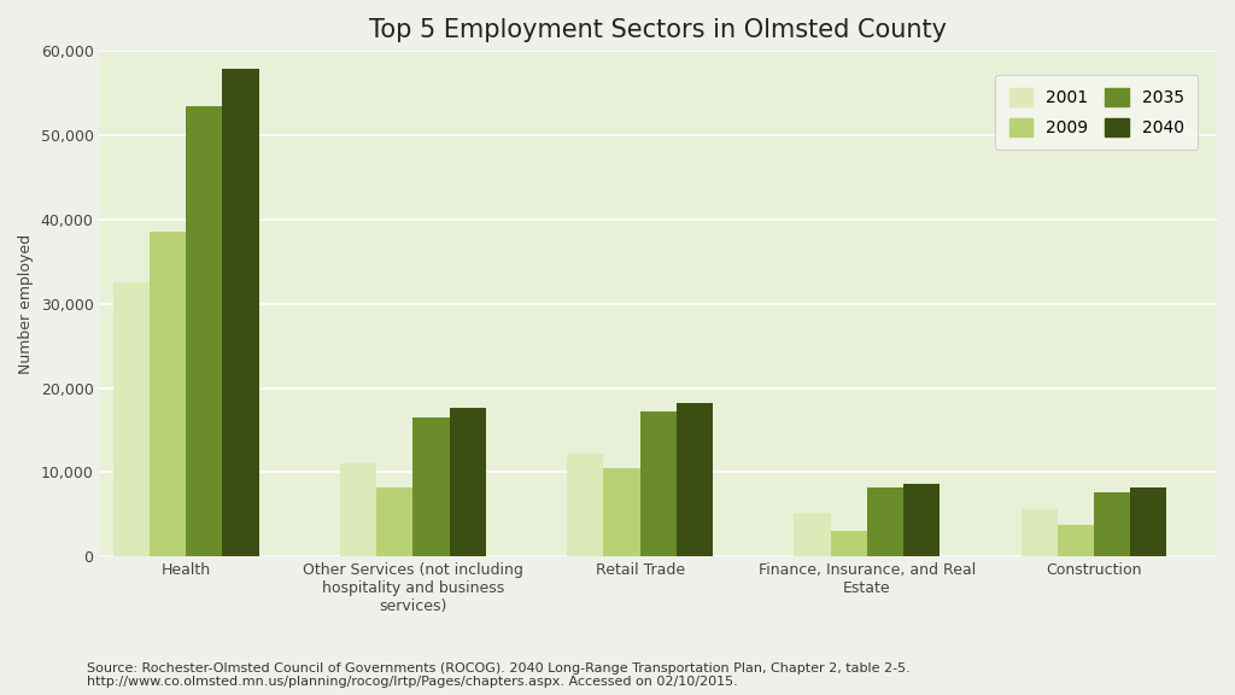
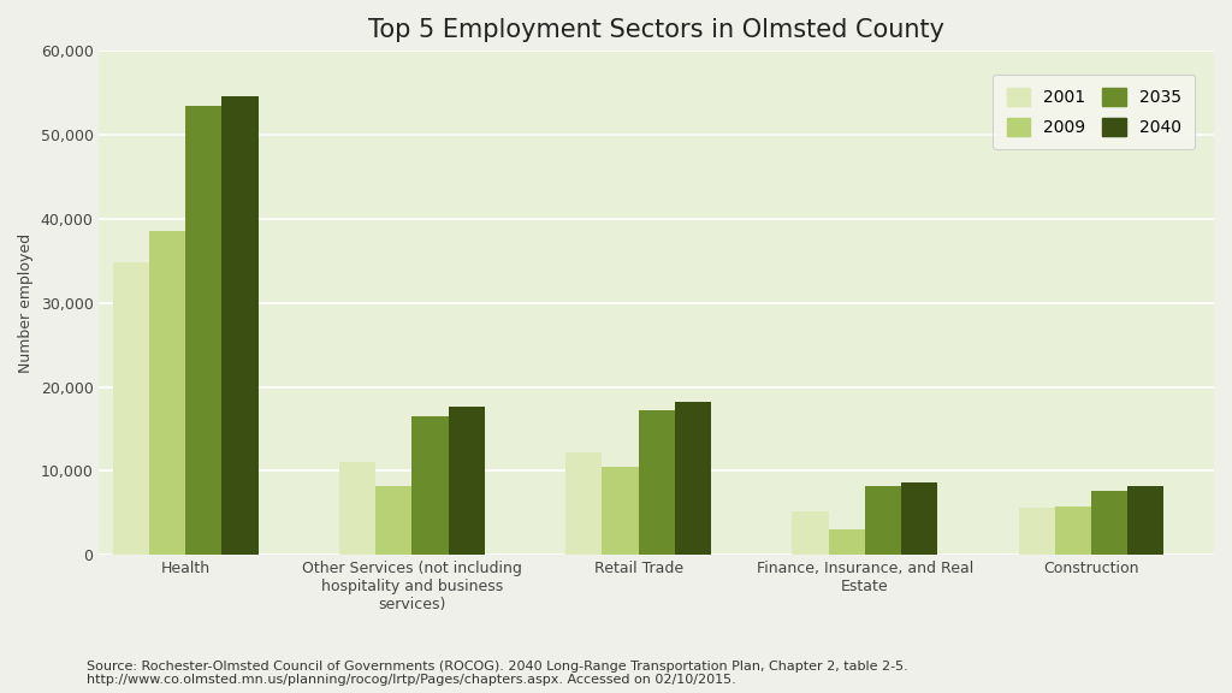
2001/Health: 32,500 -> 34,800
2040/Health: 57,800 -> 54,600
2009/Construction: 3,800 -> 5,800
